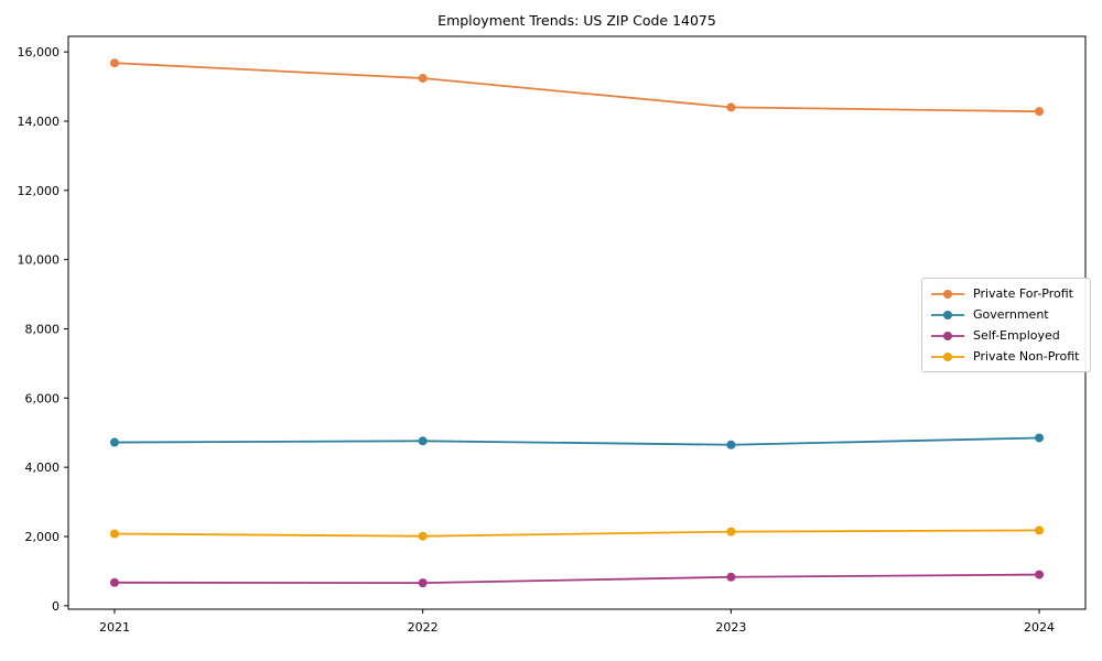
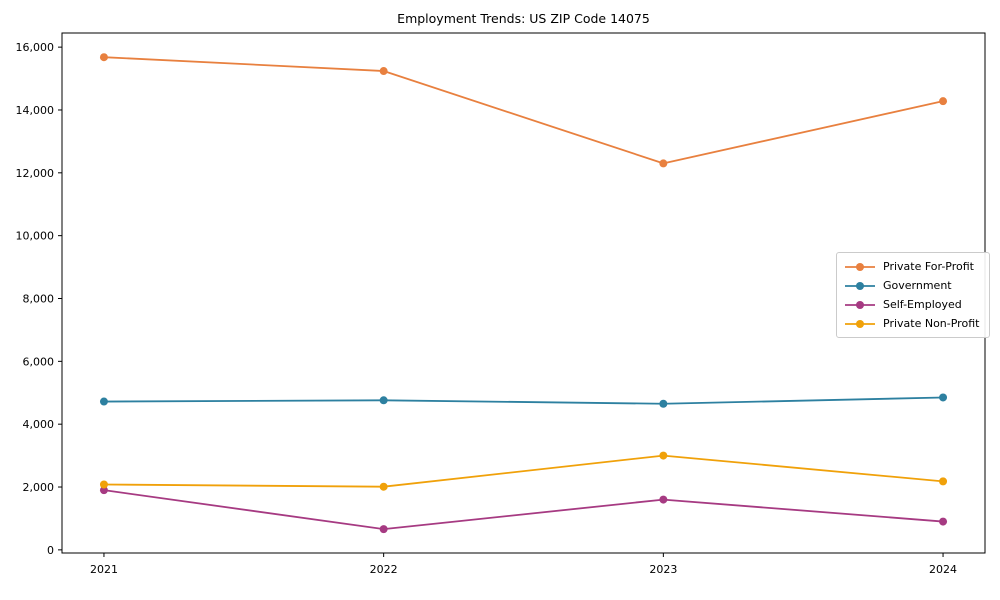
Self-Employed/2021: 700 -> 1900
Private For-Profit/2023: 14400 -> 12300
Self-Employed/2023: 800 -> 1600
Private Non-Profit/2023: 2100 -> 3000
